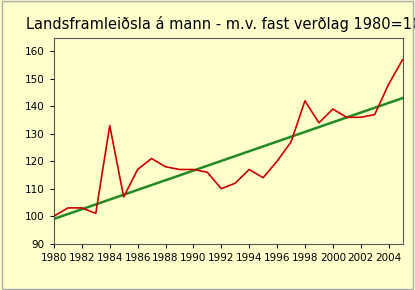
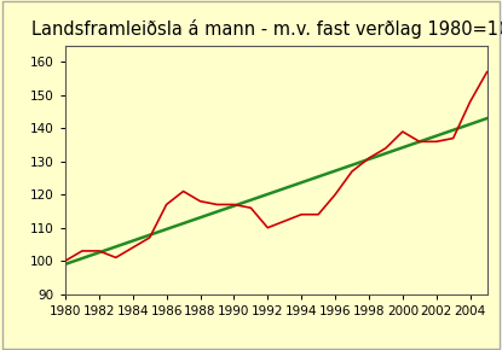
1984: 133 -> 104
1994: 117 -> 114
1998: 142 -> 131
